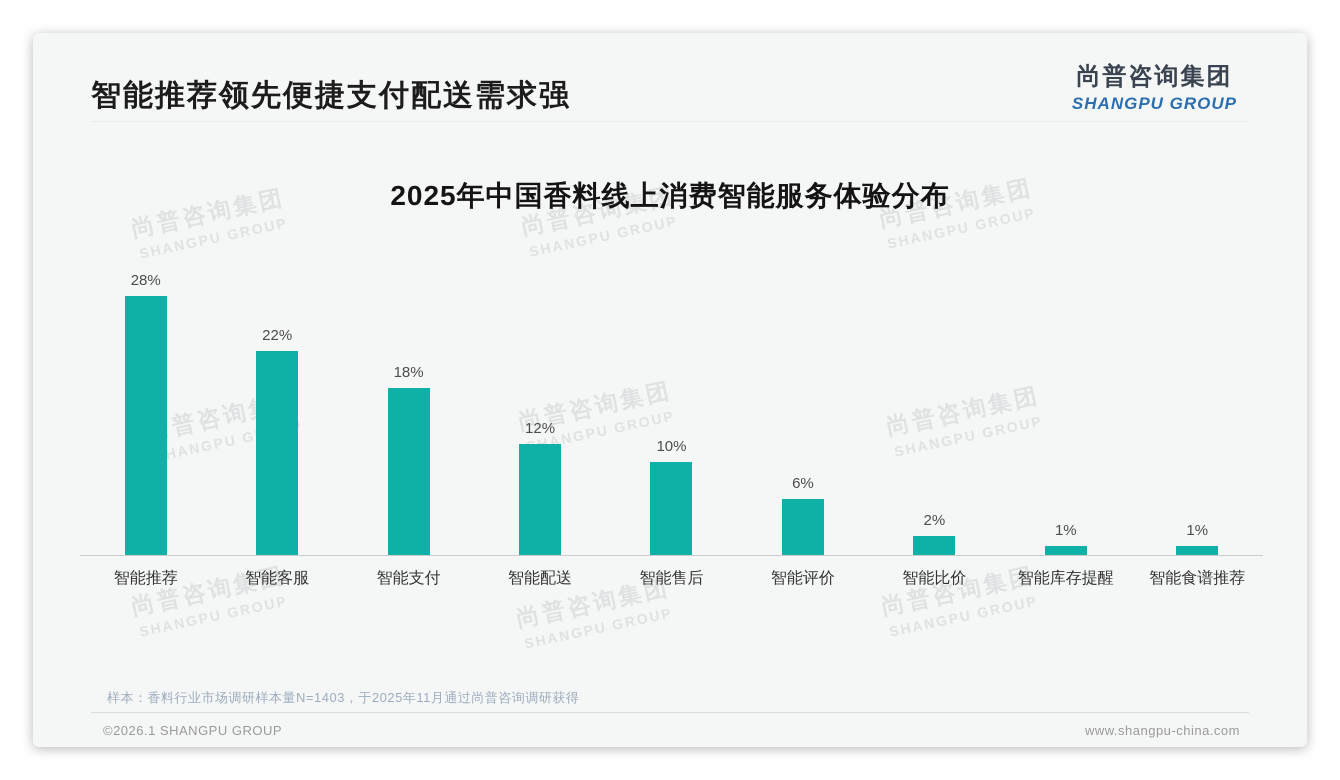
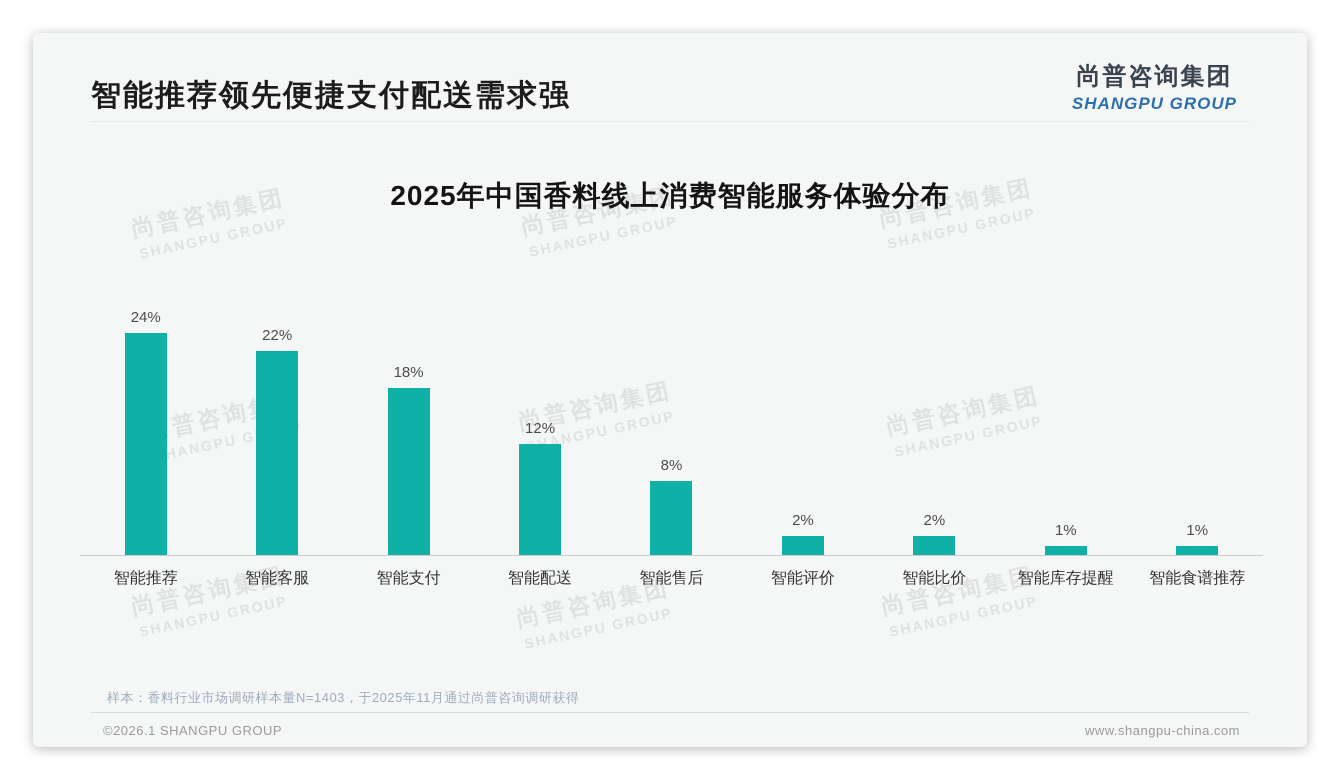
智能推荐: 28% -> 24%
智能售后: 10% -> 8%
智能评价: 6% -> 2%
